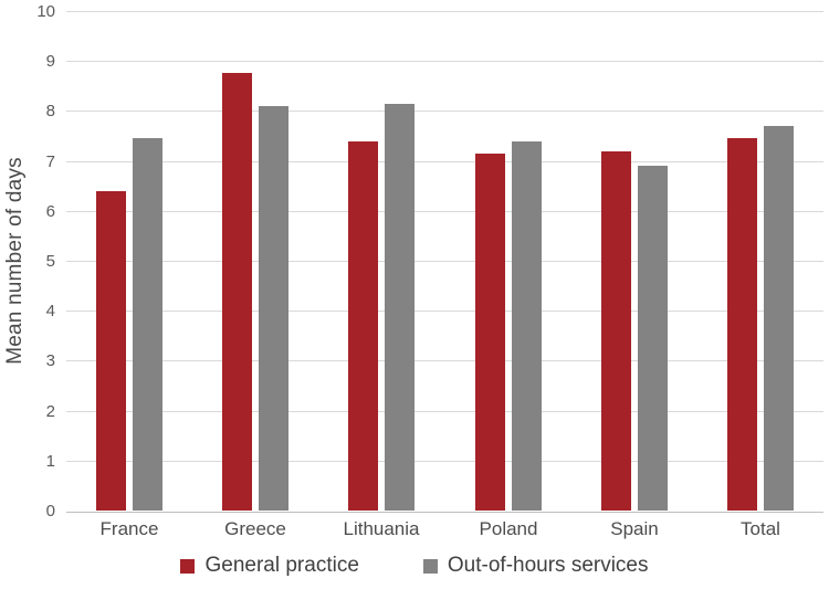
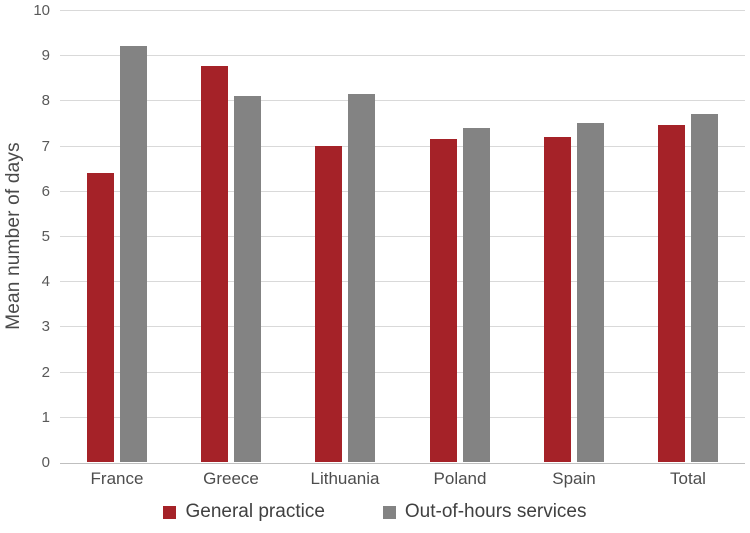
Out-of-hours services/France: 7.5 -> 9.2
General practice/Lithuania: 7.4 -> 7.0
Out-of-hours services/Spain: 6.9 -> 7.5
